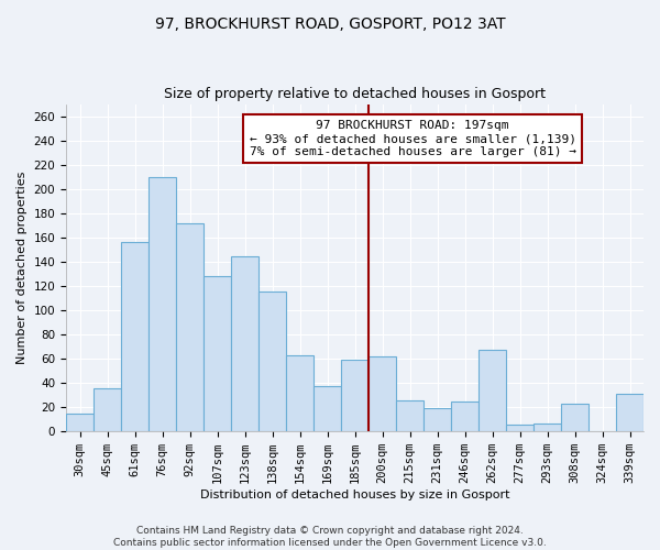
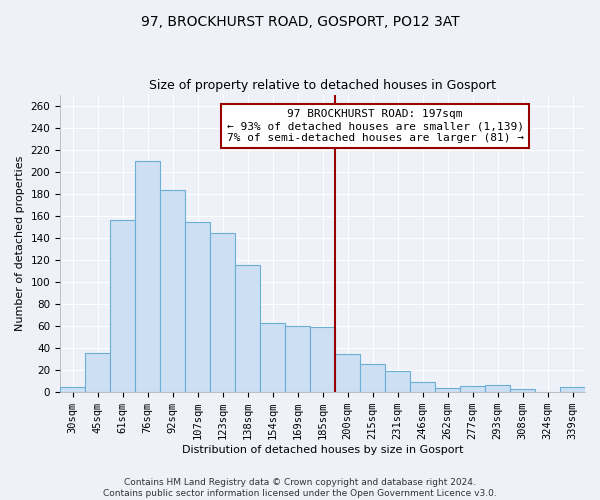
30sqm: 15 -> 5
92sqm: 172 -> 183
107sqm: 128 -> 154
169sqm: 37 -> 60
200sqm: 62 -> 35
246sqm: 25 -> 9
262sqm: 67 -> 4
308sqm: 23 -> 3
339sqm: 31 -> 5
